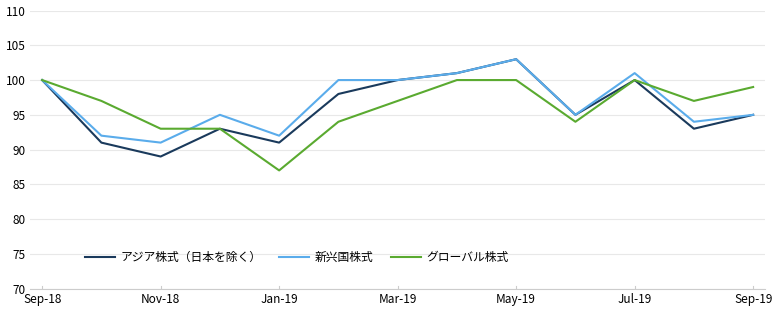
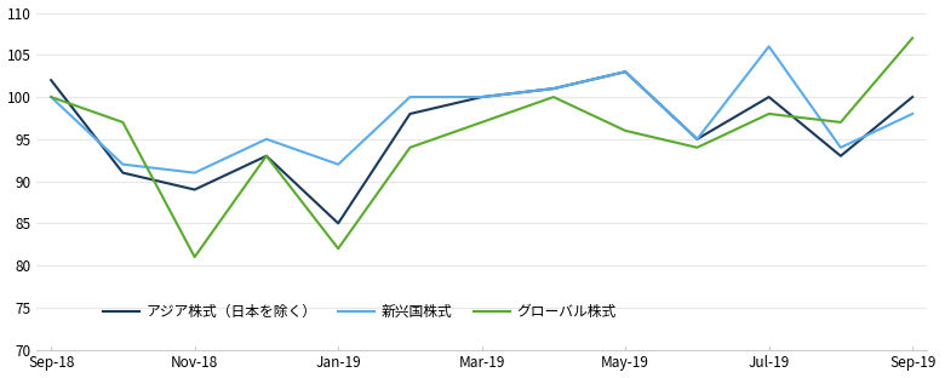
アジア株式（日本を除く）/Sep-18: 100 -> 102
グローバル株式/Nov-18: 93 -> 81
アジア株式（日本を除く）/Jan-19: 91 -> 85
グローバル株式/Jan-19: 87 -> 82
グローバル株式/May-19: 100 -> 96
新兴国株式/Jul-19: 101 -> 106
グローバル株式/Jul-19: 100 -> 98
アジア株式（日本を除く）/Sep-19: 95 -> 100
新兴国株式/Sep-19: 95 -> 98
グローバル株式/Sep-19: 99 -> 107
